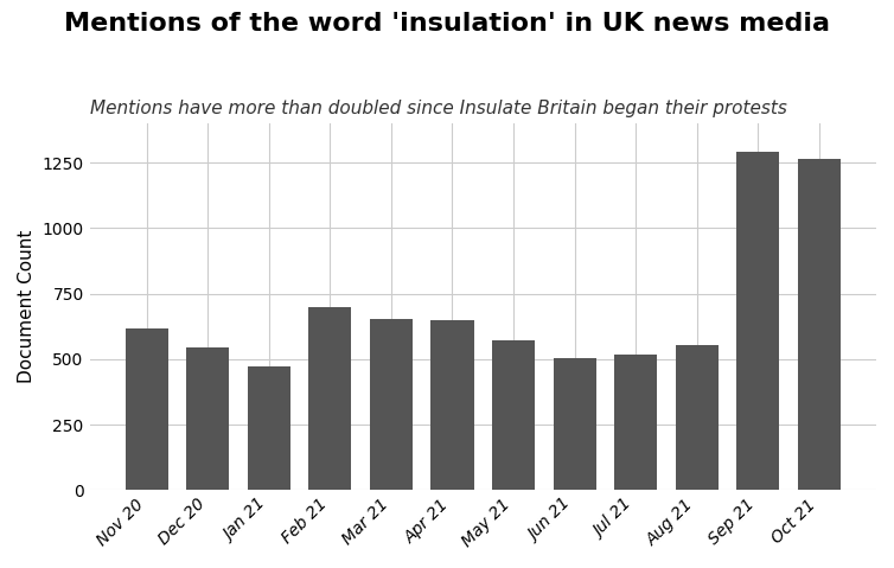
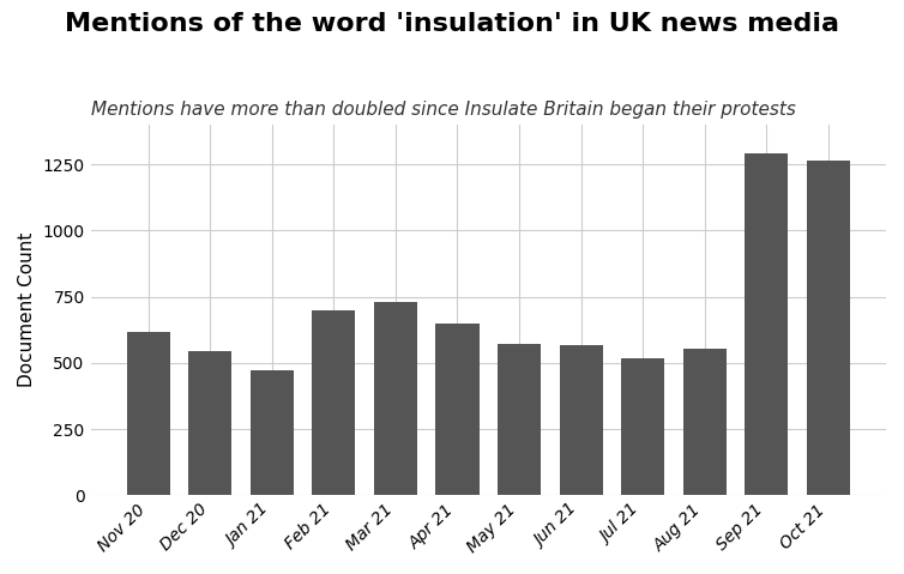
Mar 21: 655 -> 730
Jun 21: 505 -> 565
